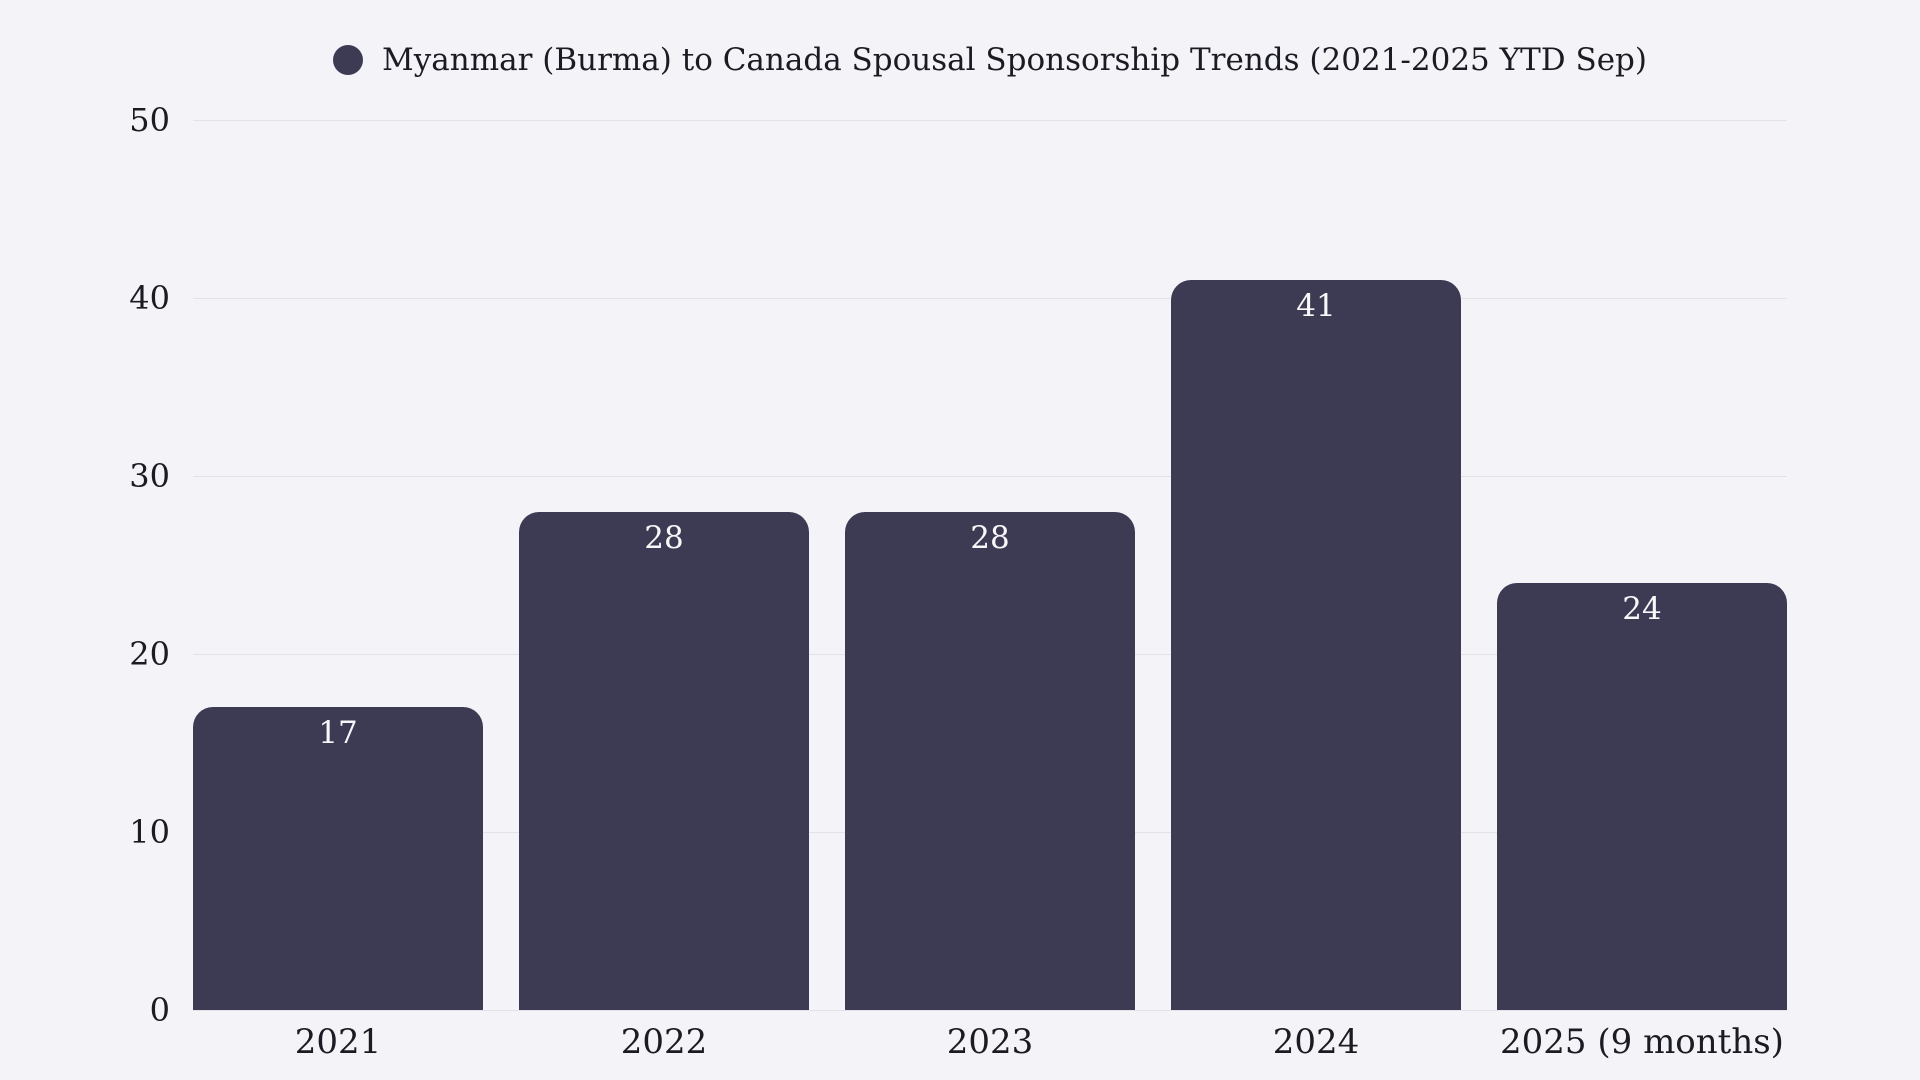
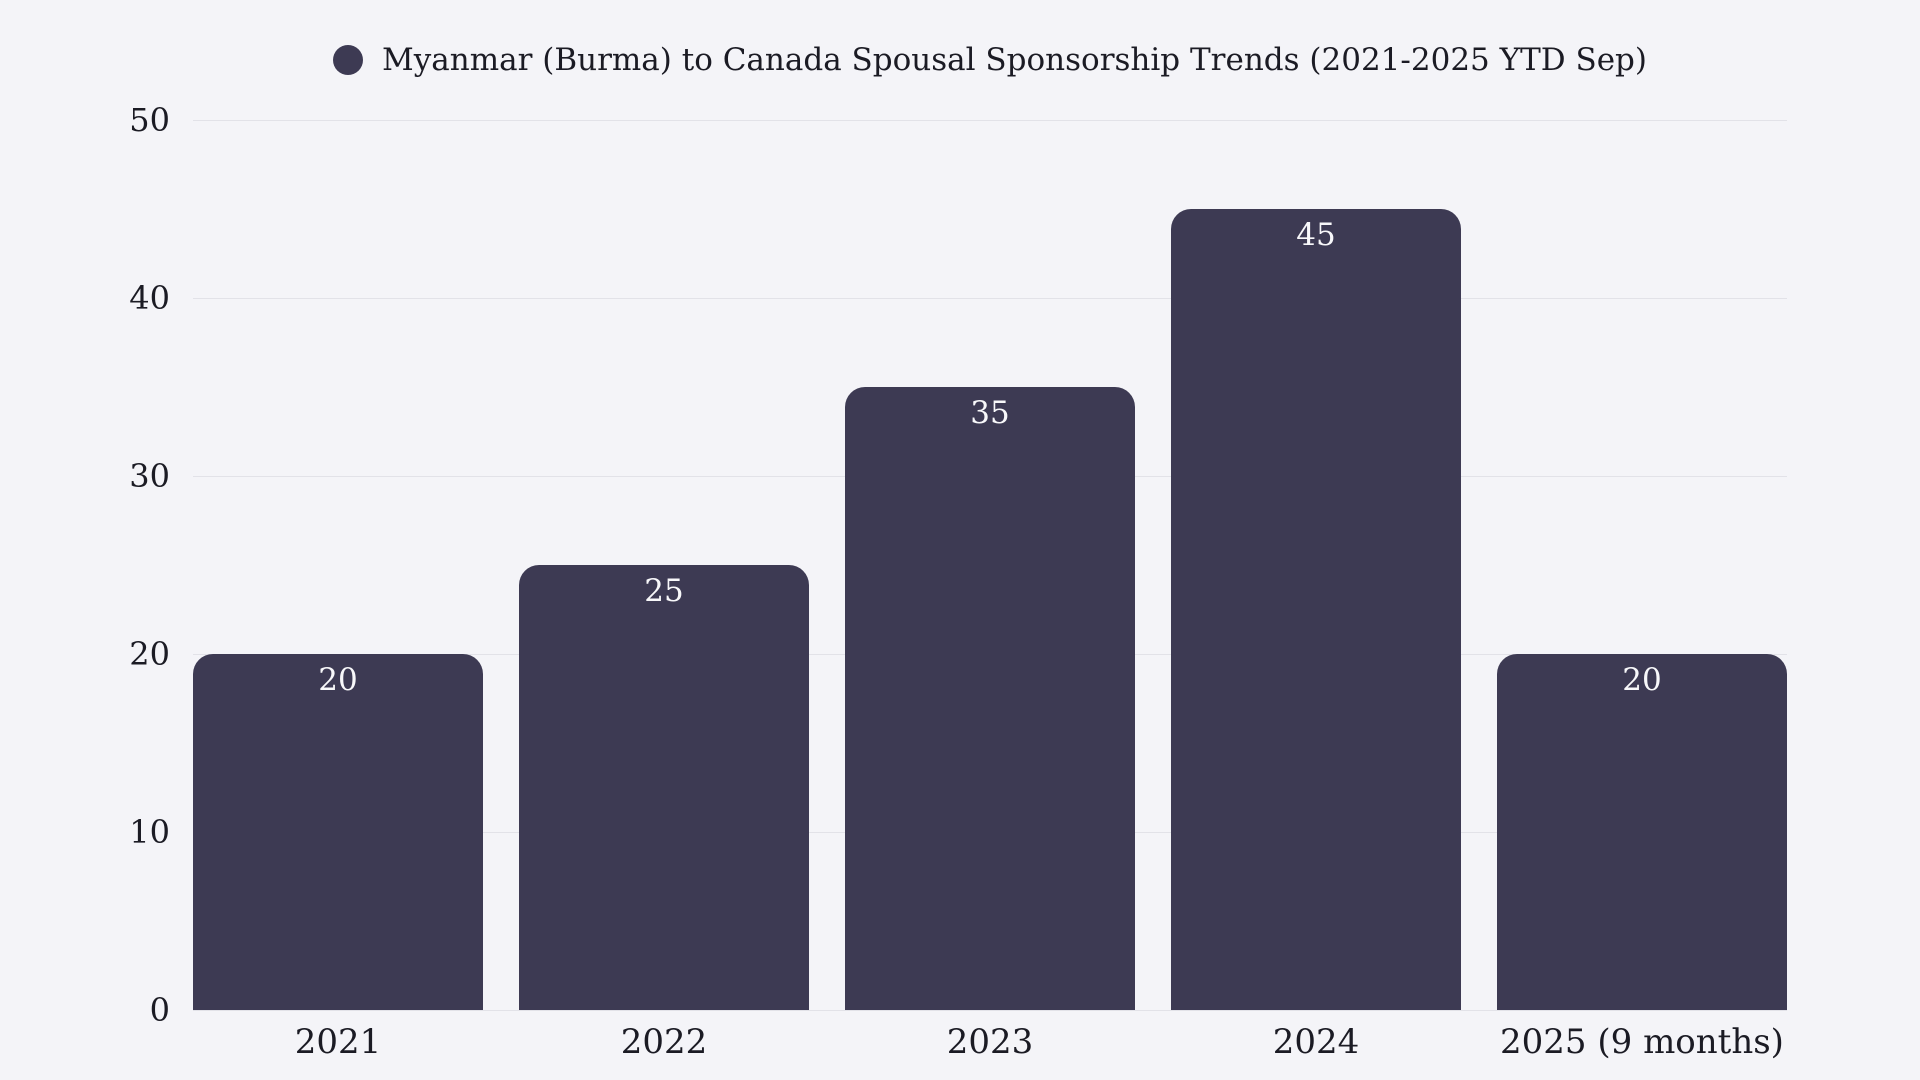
2021: 17 -> 20
2022: 28 -> 25
2023: 28 -> 35
2024: 41 -> 45
2025 (9 months): 24 -> 20
